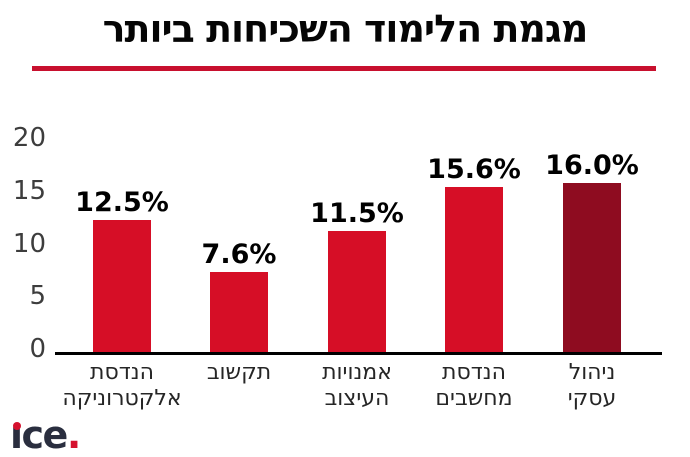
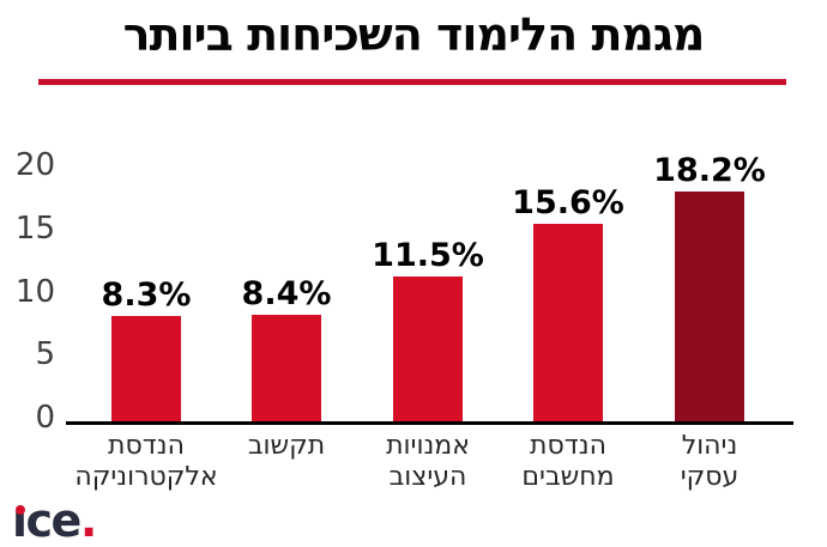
הנדסת אלקטרוניקה: 12.5% -> 8.3%
תקשוב: 7.6% -> 8.4%
ניהול עסקי: 16.0% -> 18.2%
